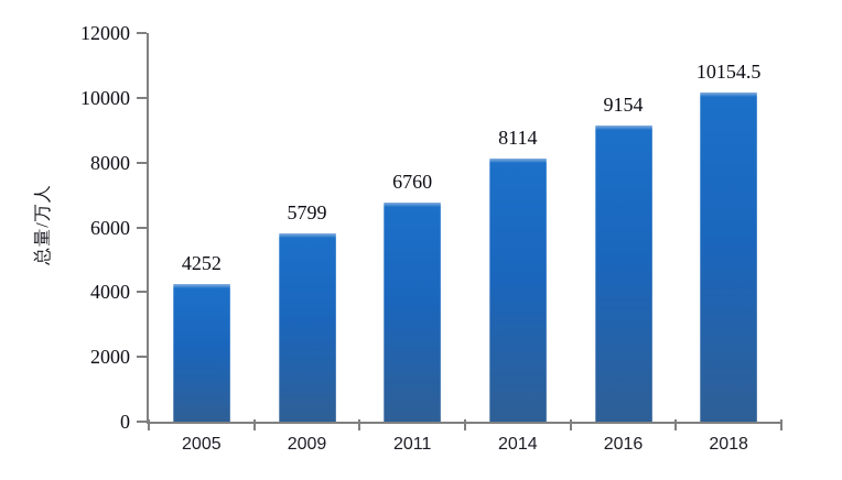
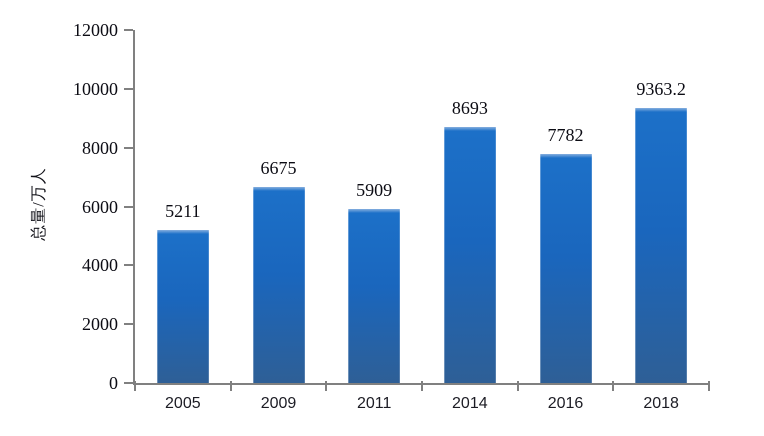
2005: 4252 -> 5211
2009: 5799 -> 6675
2011: 6760 -> 5909
2014: 8114 -> 8693
2016: 9154 -> 7782
2018: 10154.5 -> 9363.2
